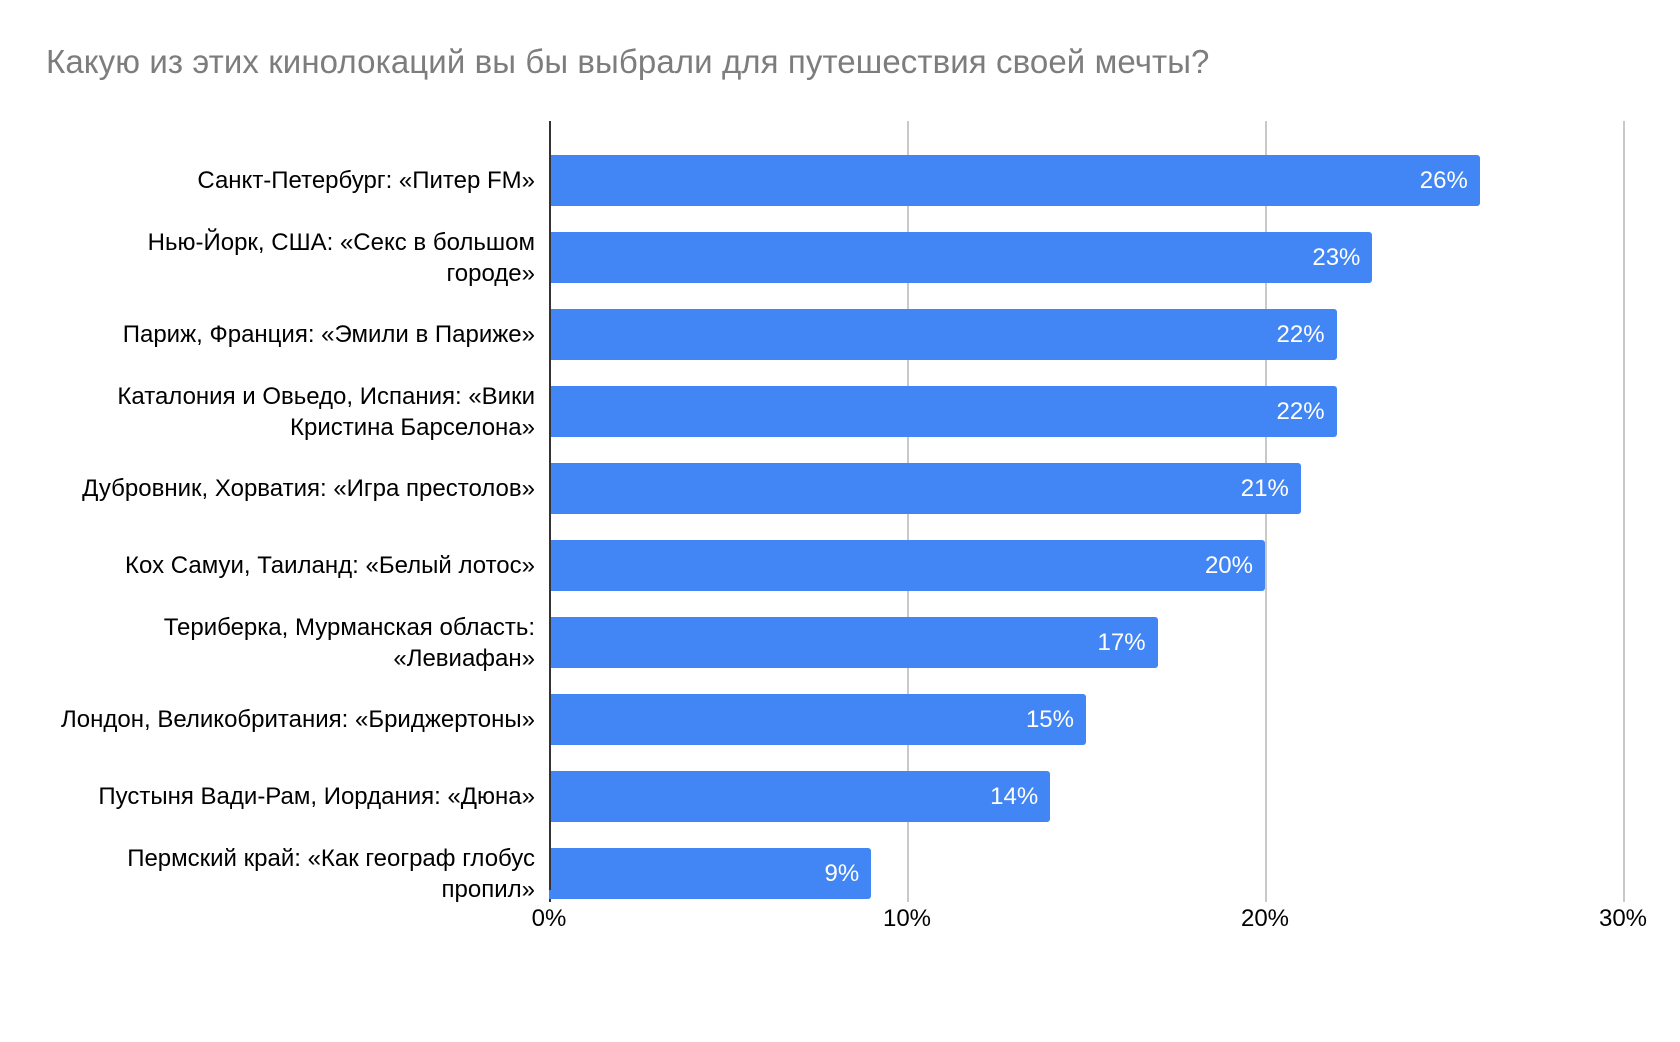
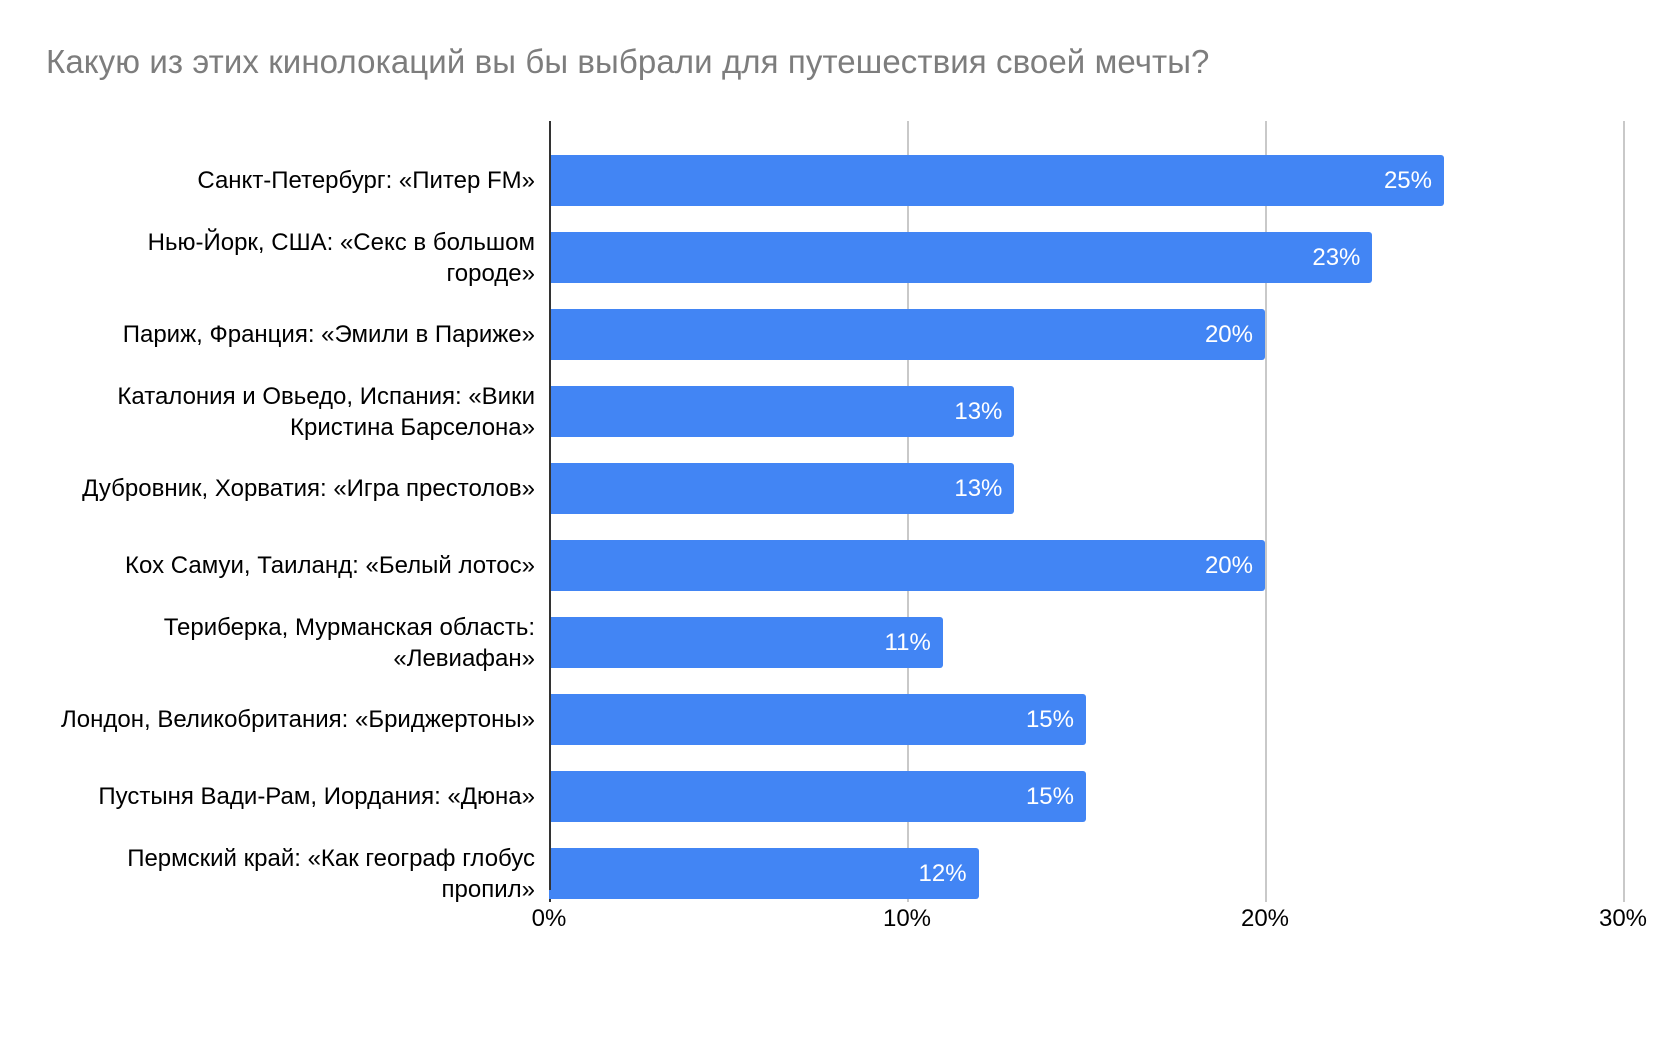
Санкт-Петербург: «Питер FM»: 26% -> 25%
Париж, Франция: «Эмили в Париже»: 22% -> 20%
Каталония и Овьедо, Испания: «Вики Кристина Барселона»: 22% -> 13%
Дубровник, Хорватия: «Игра престолов»: 21% -> 13%
Териберка, Мурманская область: «Левиафан»: 17% -> 11%
Пустыня Вади-Рам, Иордания: «Дюна»: 14% -> 15%
Пермский край: «Как географ глобус пропил»: 9% -> 12%
